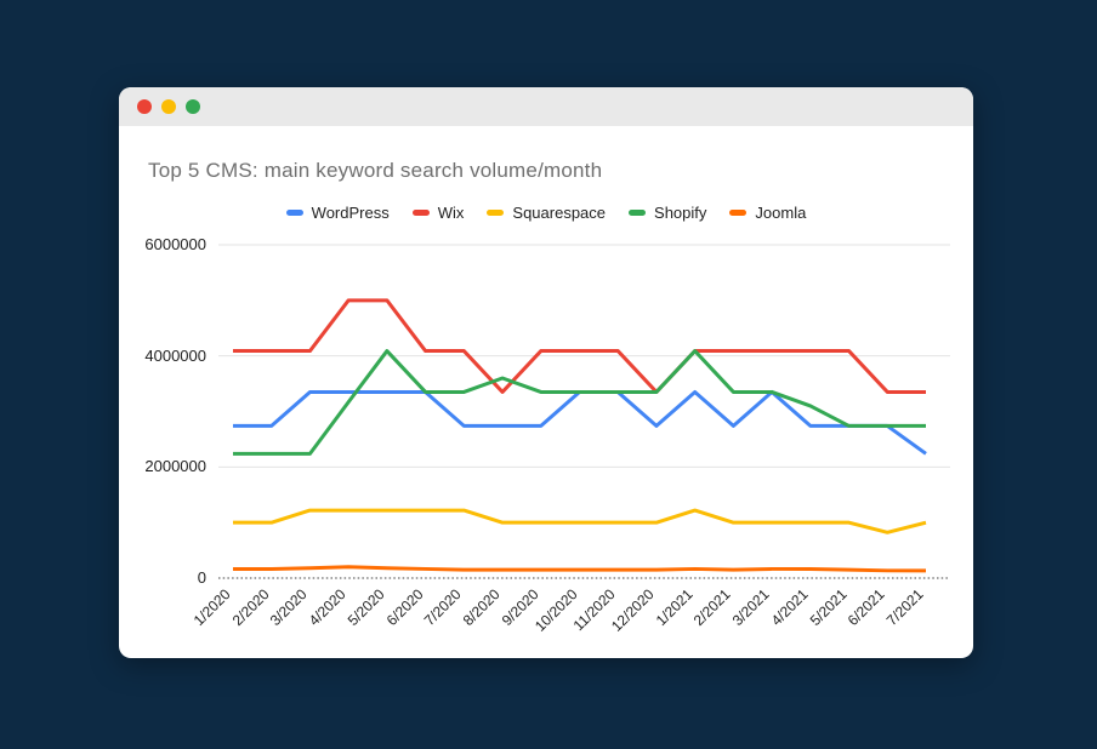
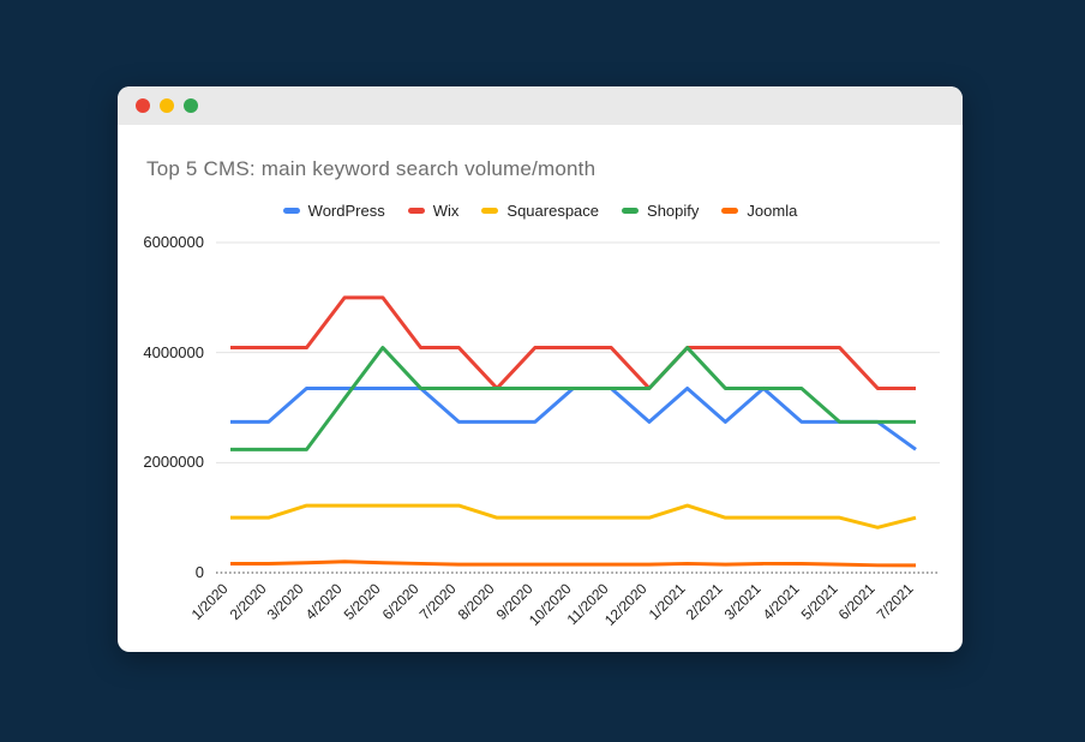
Shopify/8/2020: 3600000 -> 3400000
Shopify/4/2021: 3100000 -> 3400000
